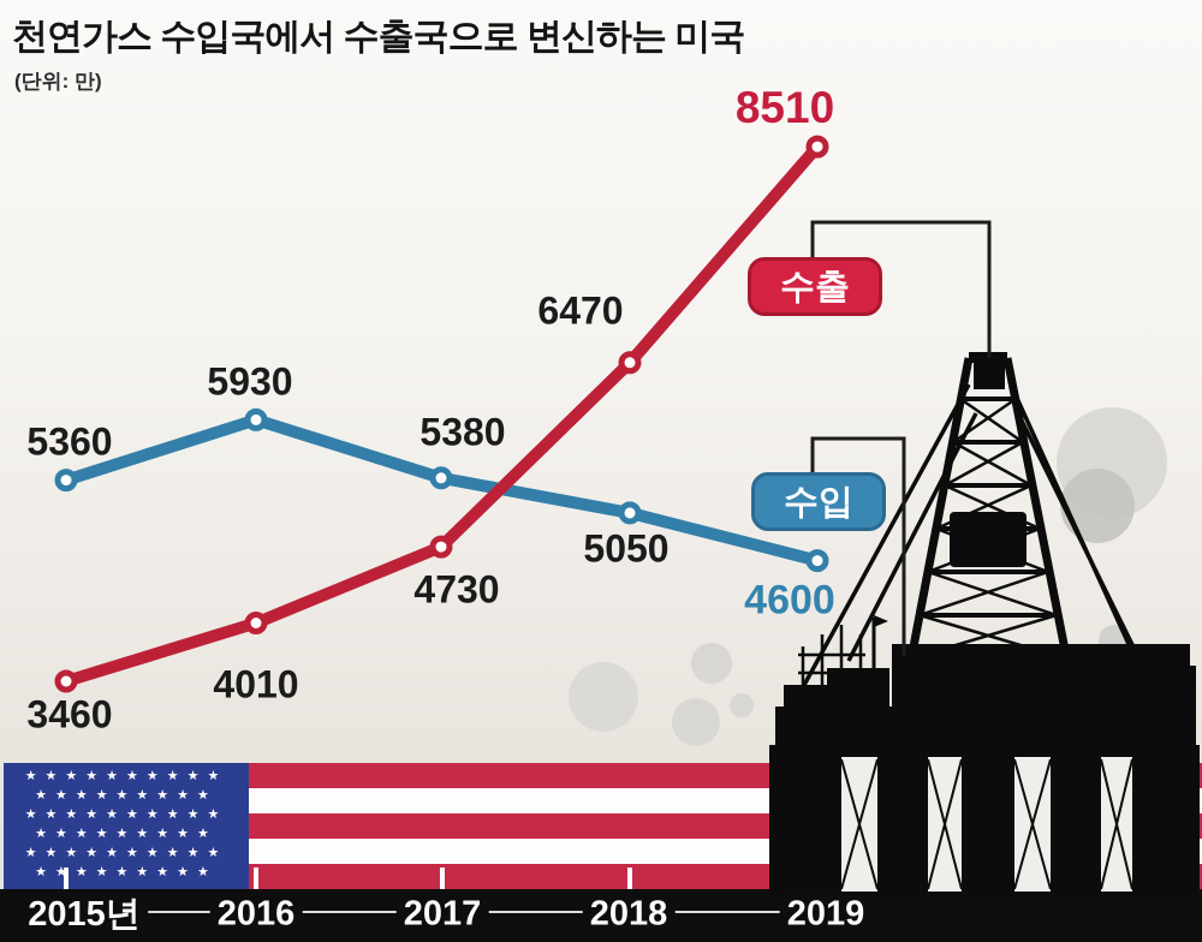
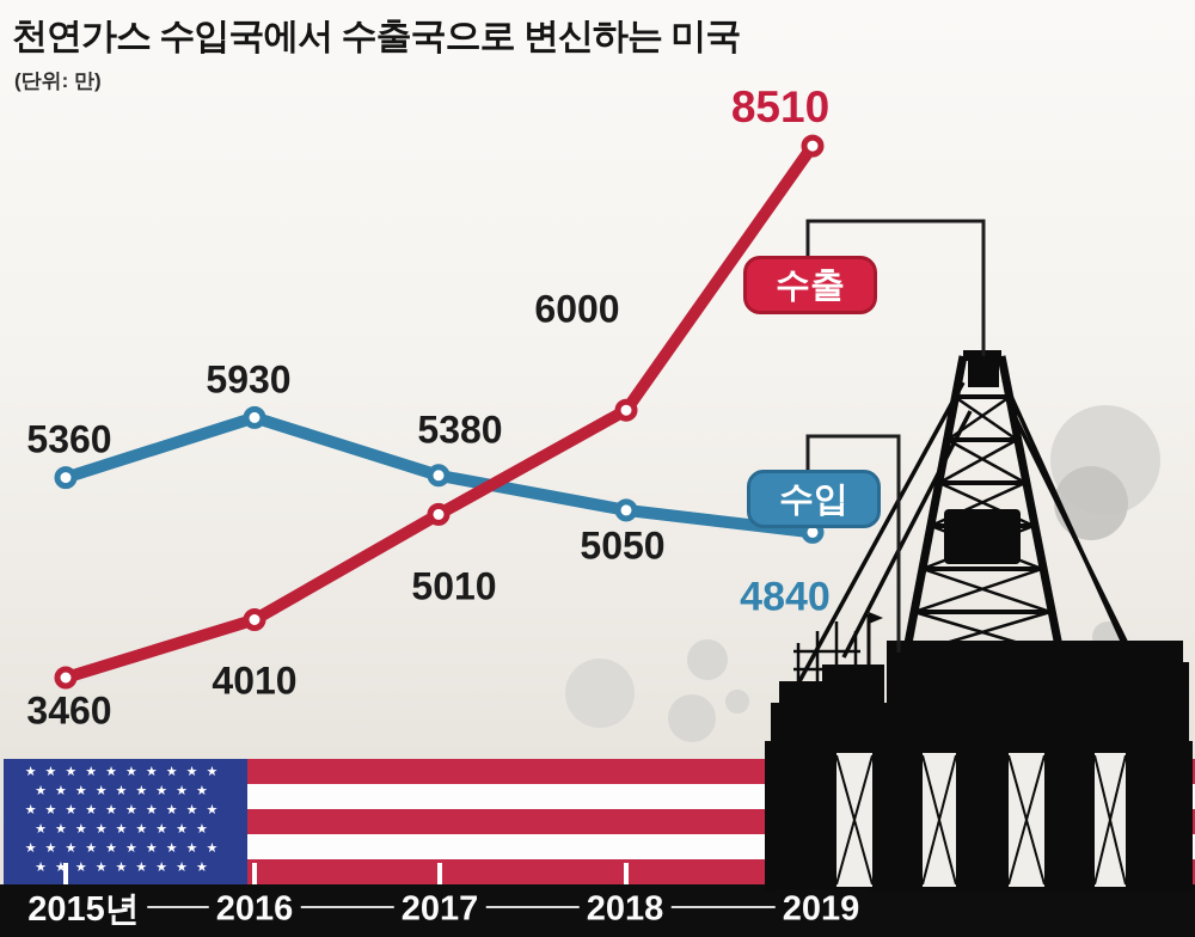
수출/2017: 4730 -> 5010
수출/2018: 6470 -> 6000
수입/2019: 4600 -> 4840
